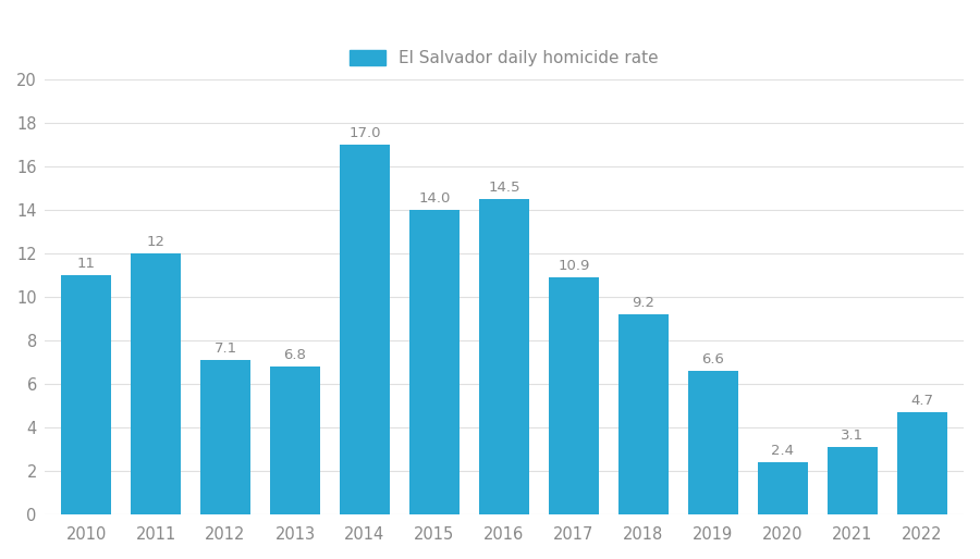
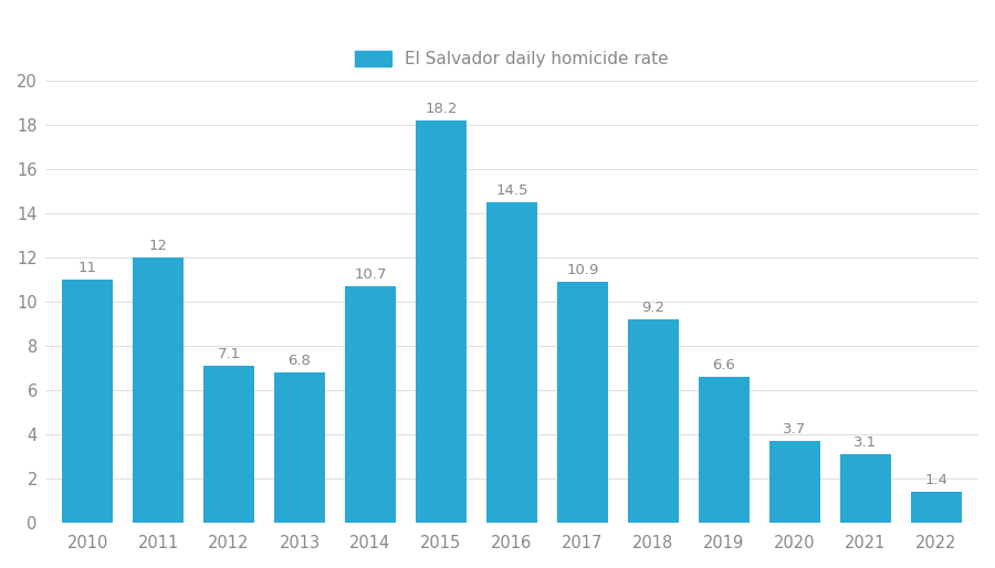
2014: 17.0 -> 10.7
2015: 14.0 -> 18.2
2020: 2.4 -> 3.7
2022: 4.7 -> 1.4
